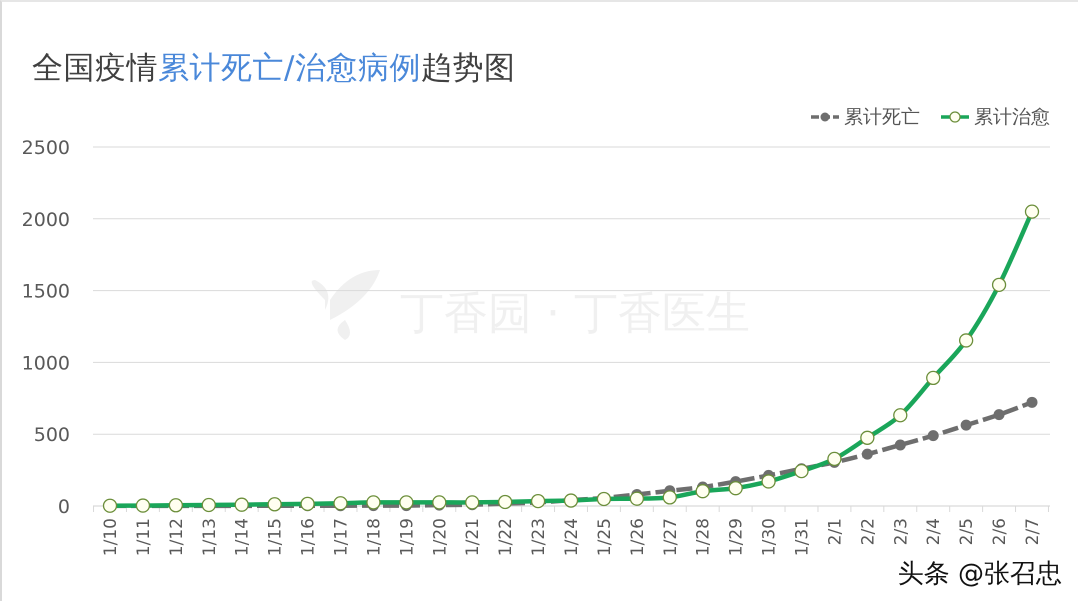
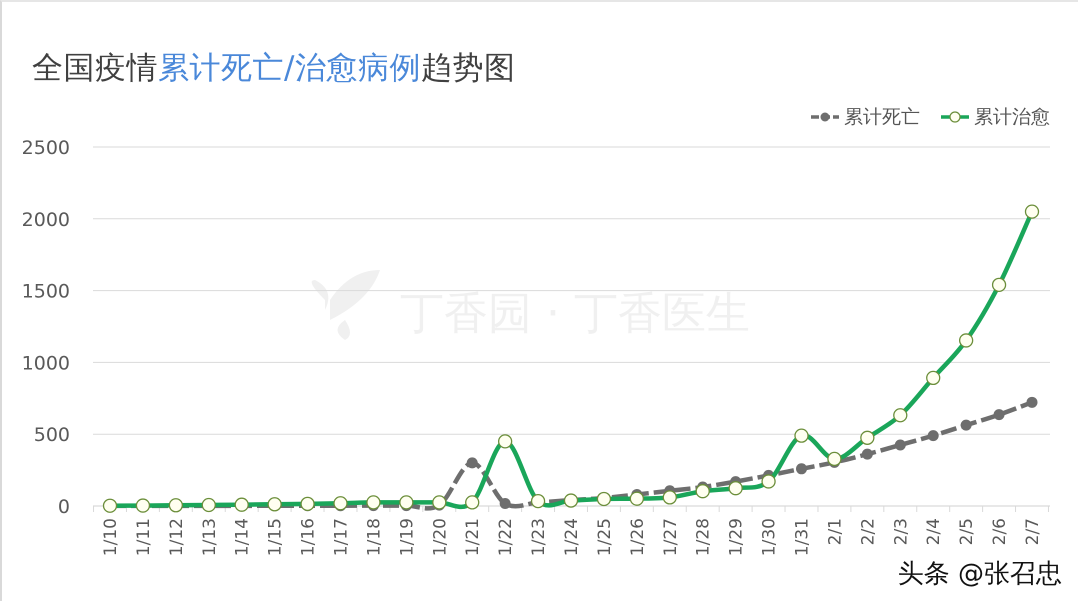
累计死亡/1/21: 10 -> 300
累计治愈/1/22: 30 -> 450
累计治愈/1/31: 240 -> 490
